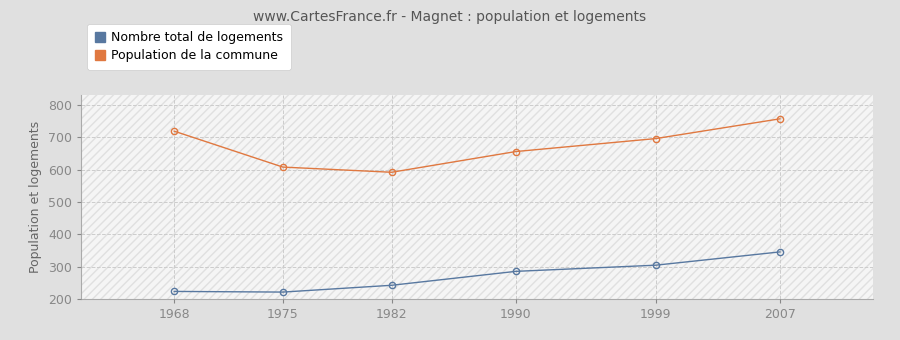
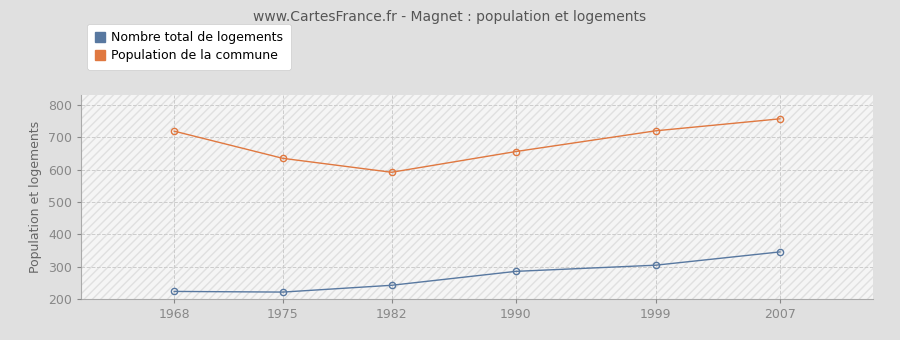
Population de la commune/1975: 608 -> 635
Population de la commune/1999: 696 -> 720
